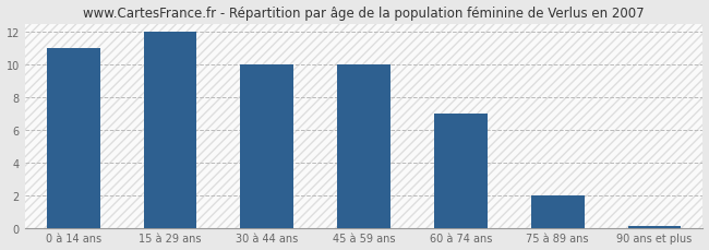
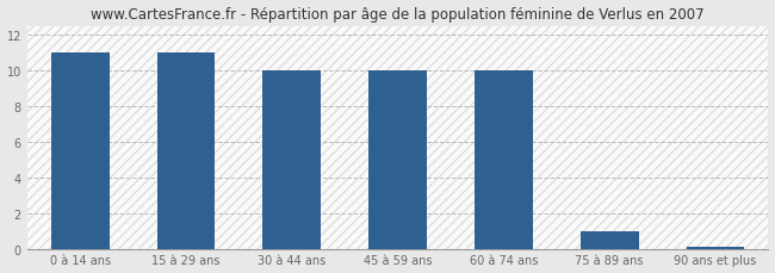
15 à 29 ans: 12.0 -> 11.0
60 à 74 ans: 7.0 -> 10.0
75 à 89 ans: 2.0 -> 1.0
